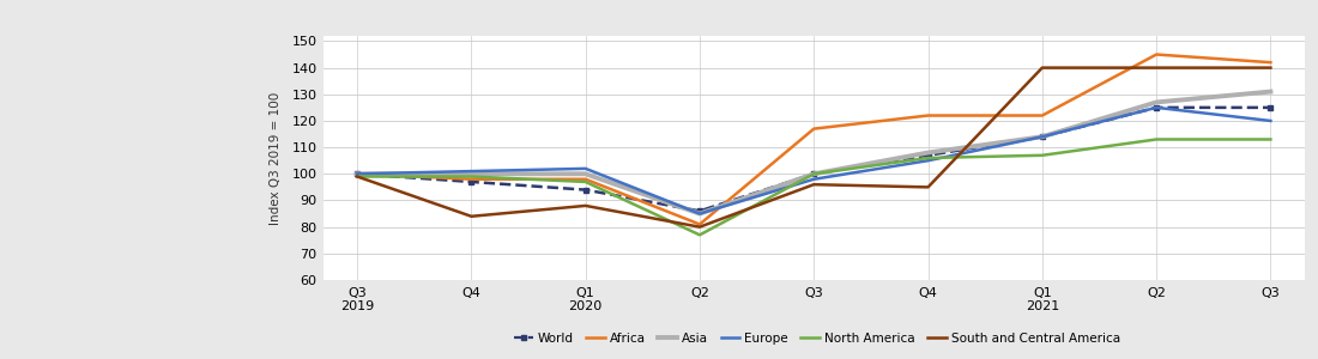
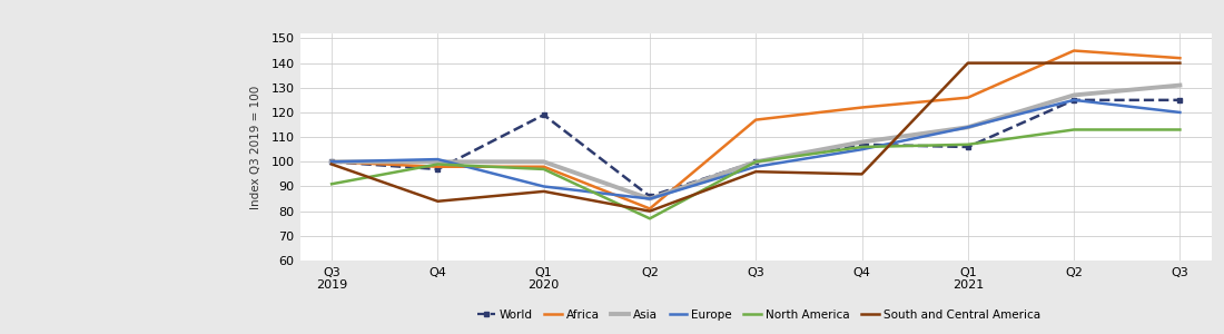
North America/Q3 2019: 99 -> 91
World/Q1 2020: 94 -> 119
Europe/Q1 2020: 102 -> 90
World/Q1 2021: 114 -> 106
Africa/Q1 2021: 122 -> 126
